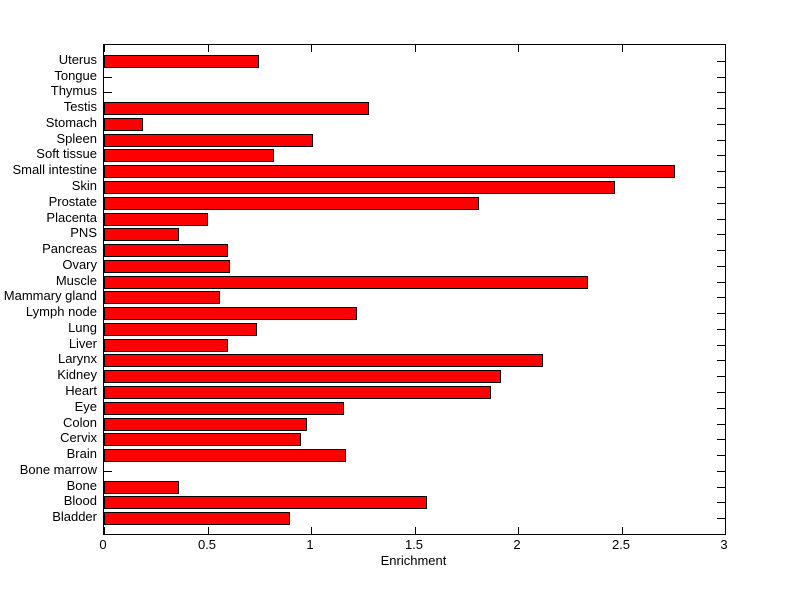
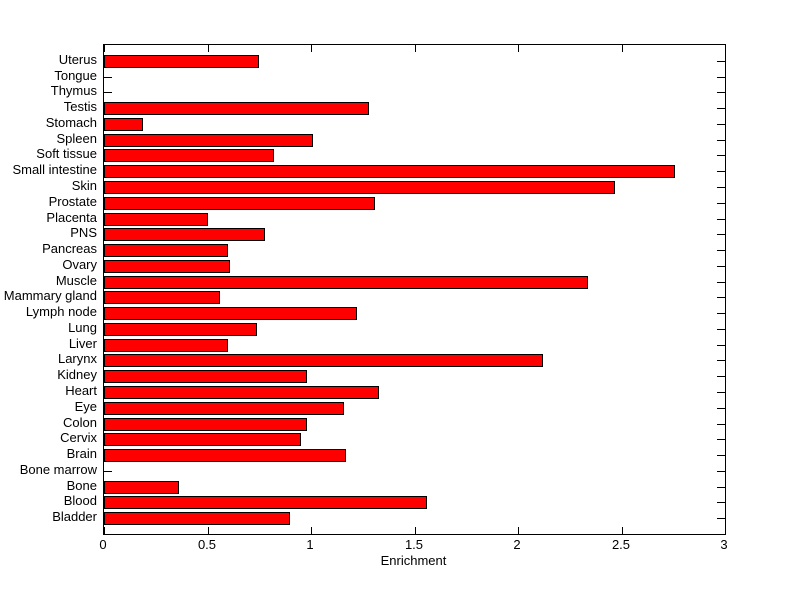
Prostate: 1.81 -> 1.31
PNS: 0.36 -> 0.78
Kidney: 1.92 -> 0.98
Heart: 1.87 -> 1.33
